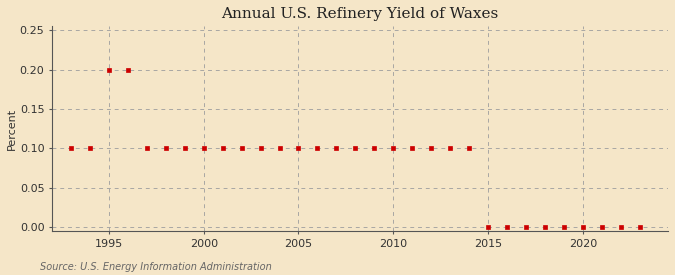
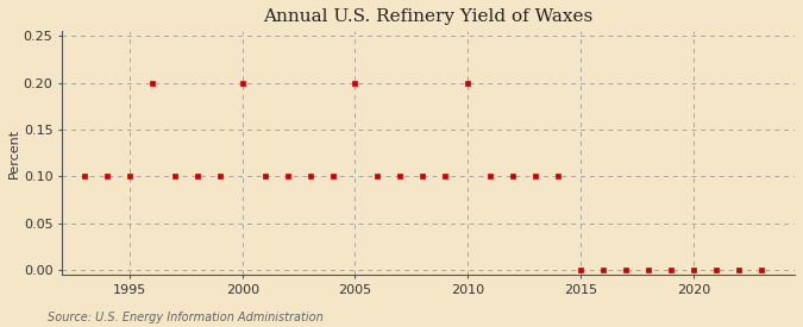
1995: 0.2 -> 0.1
2000: 0.1 -> 0.2
2005: 0.1 -> 0.2
2010: 0.1 -> 0.2
